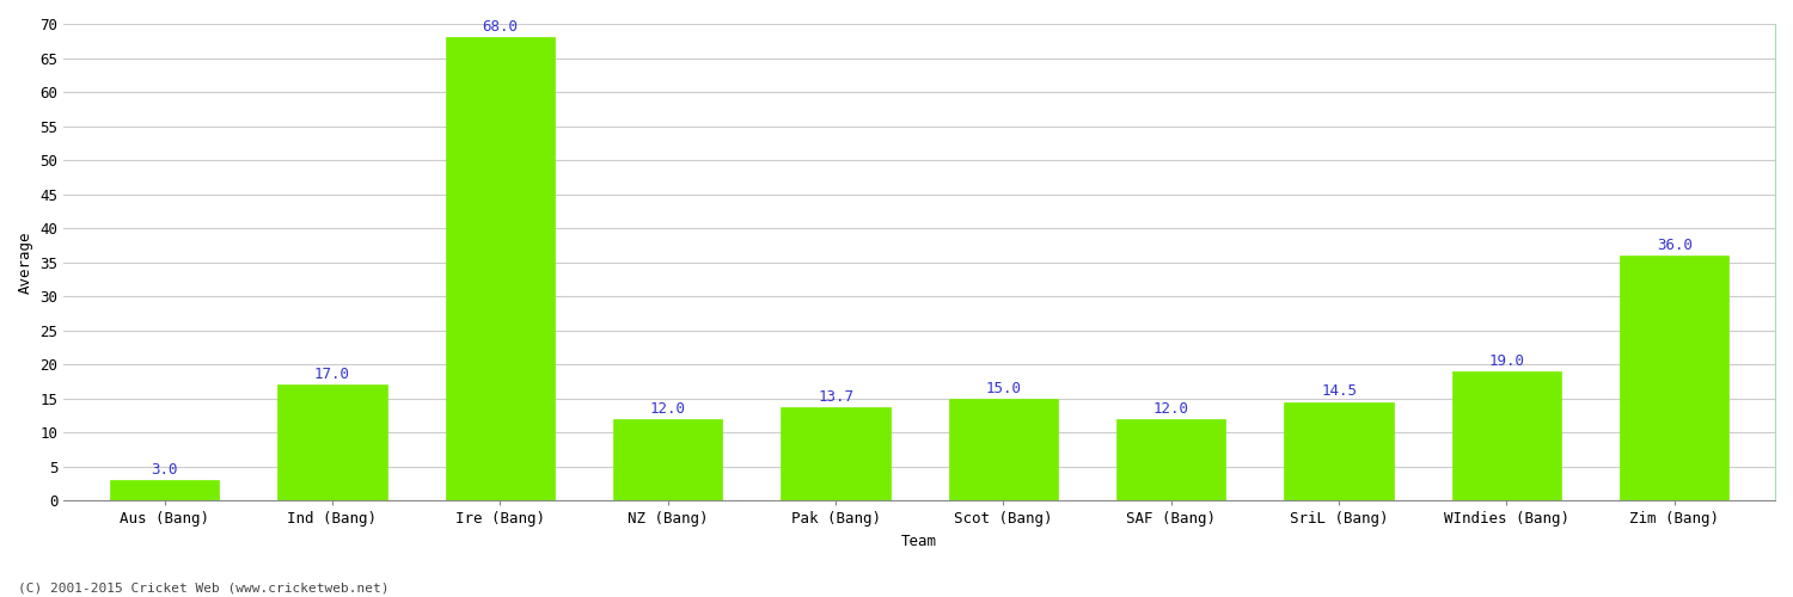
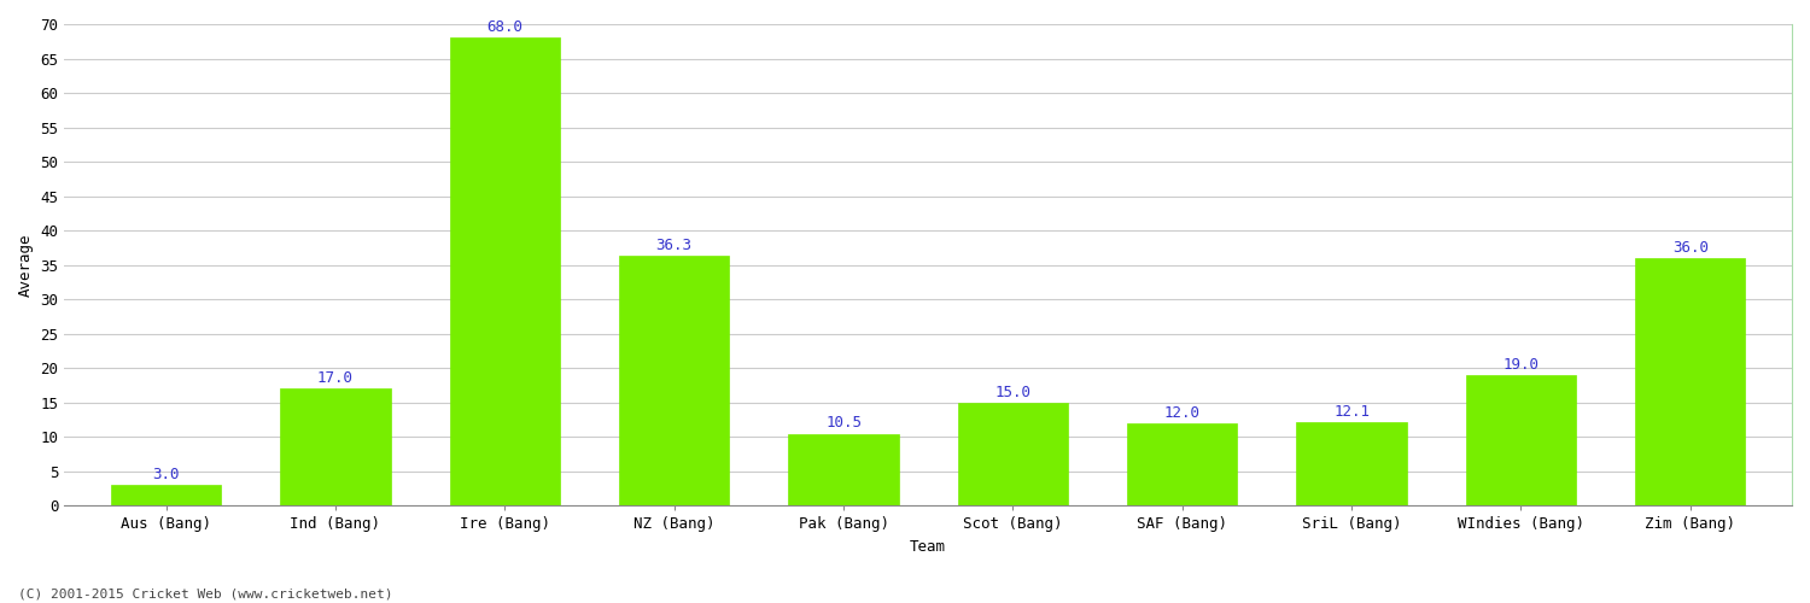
NZ (Bang): 12.0 -> 36.3
Pak (Bang): 13.7 -> 10.5
SriL (Bang): 14.5 -> 12.1
